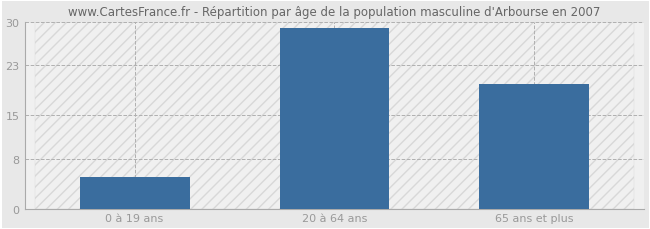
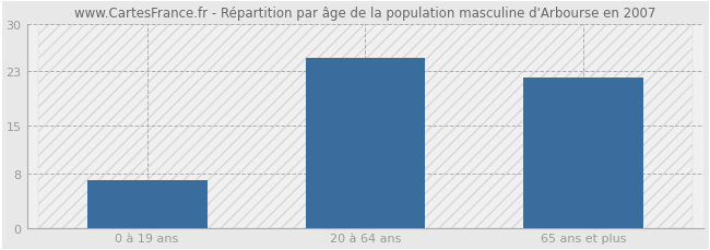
0 à 19 ans: 5 -> 7
20 à 64 ans: 29 -> 25
65 ans et plus: 20 -> 22
